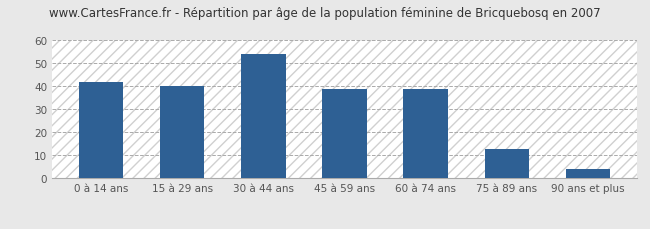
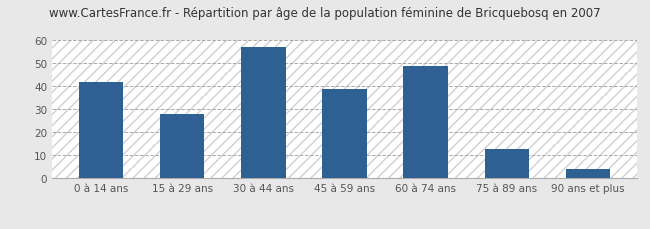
15 à 29 ans: 40 -> 28
30 à 44 ans: 54 -> 57
60 à 74 ans: 39 -> 49
